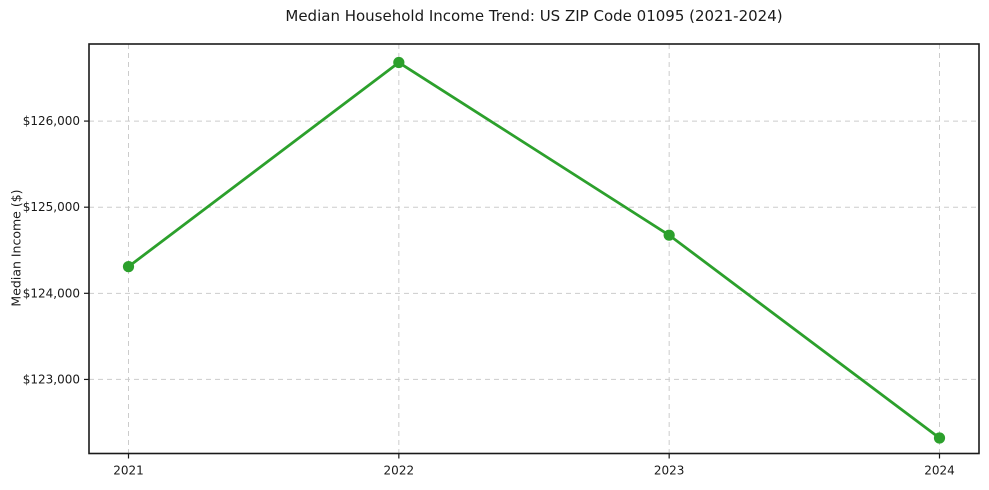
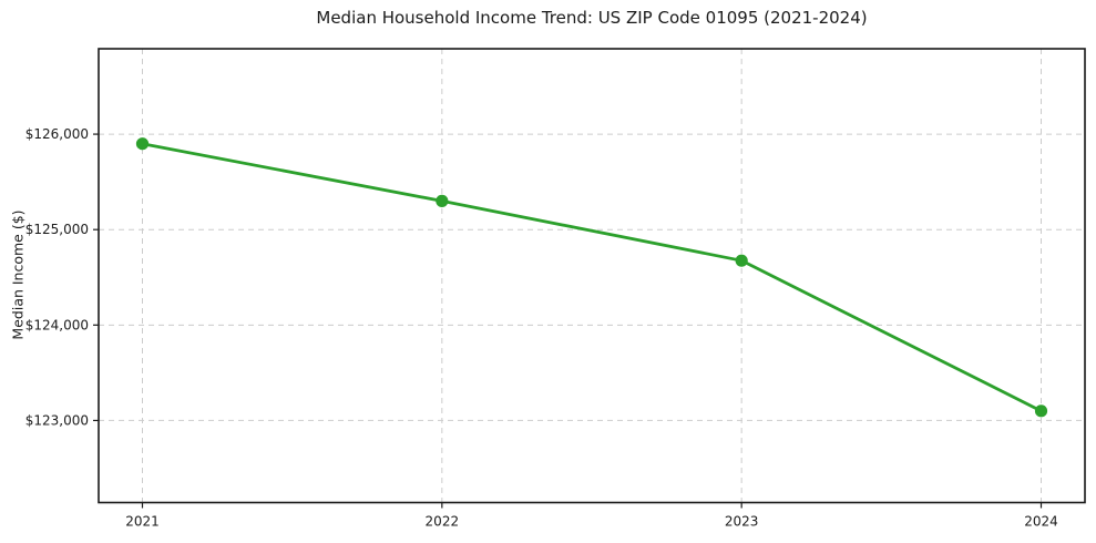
2021: $124300 -> $125900
2022: $126700 -> $125300
2024: $122300 -> $123100
